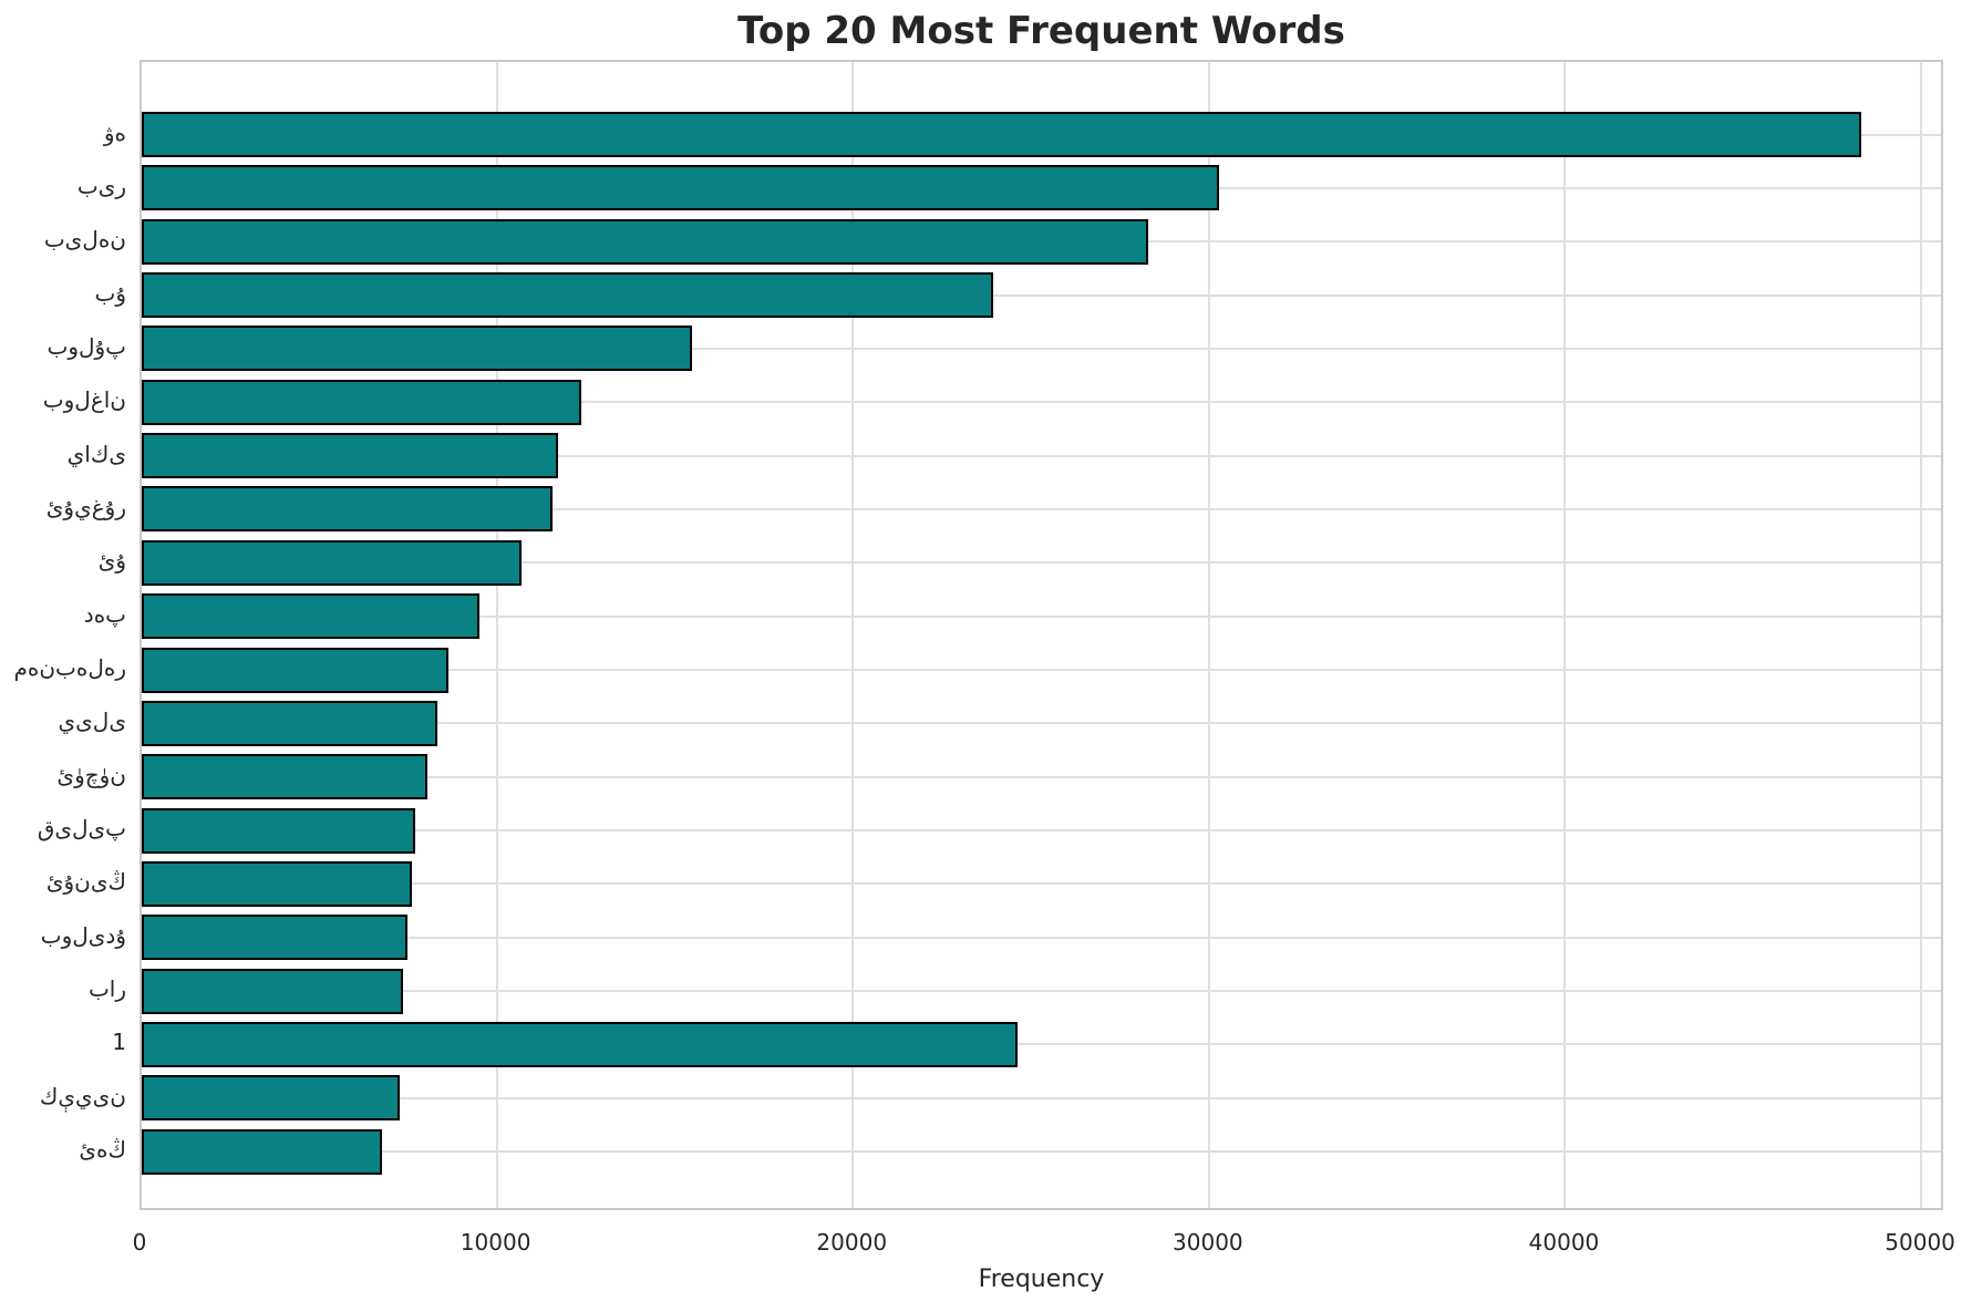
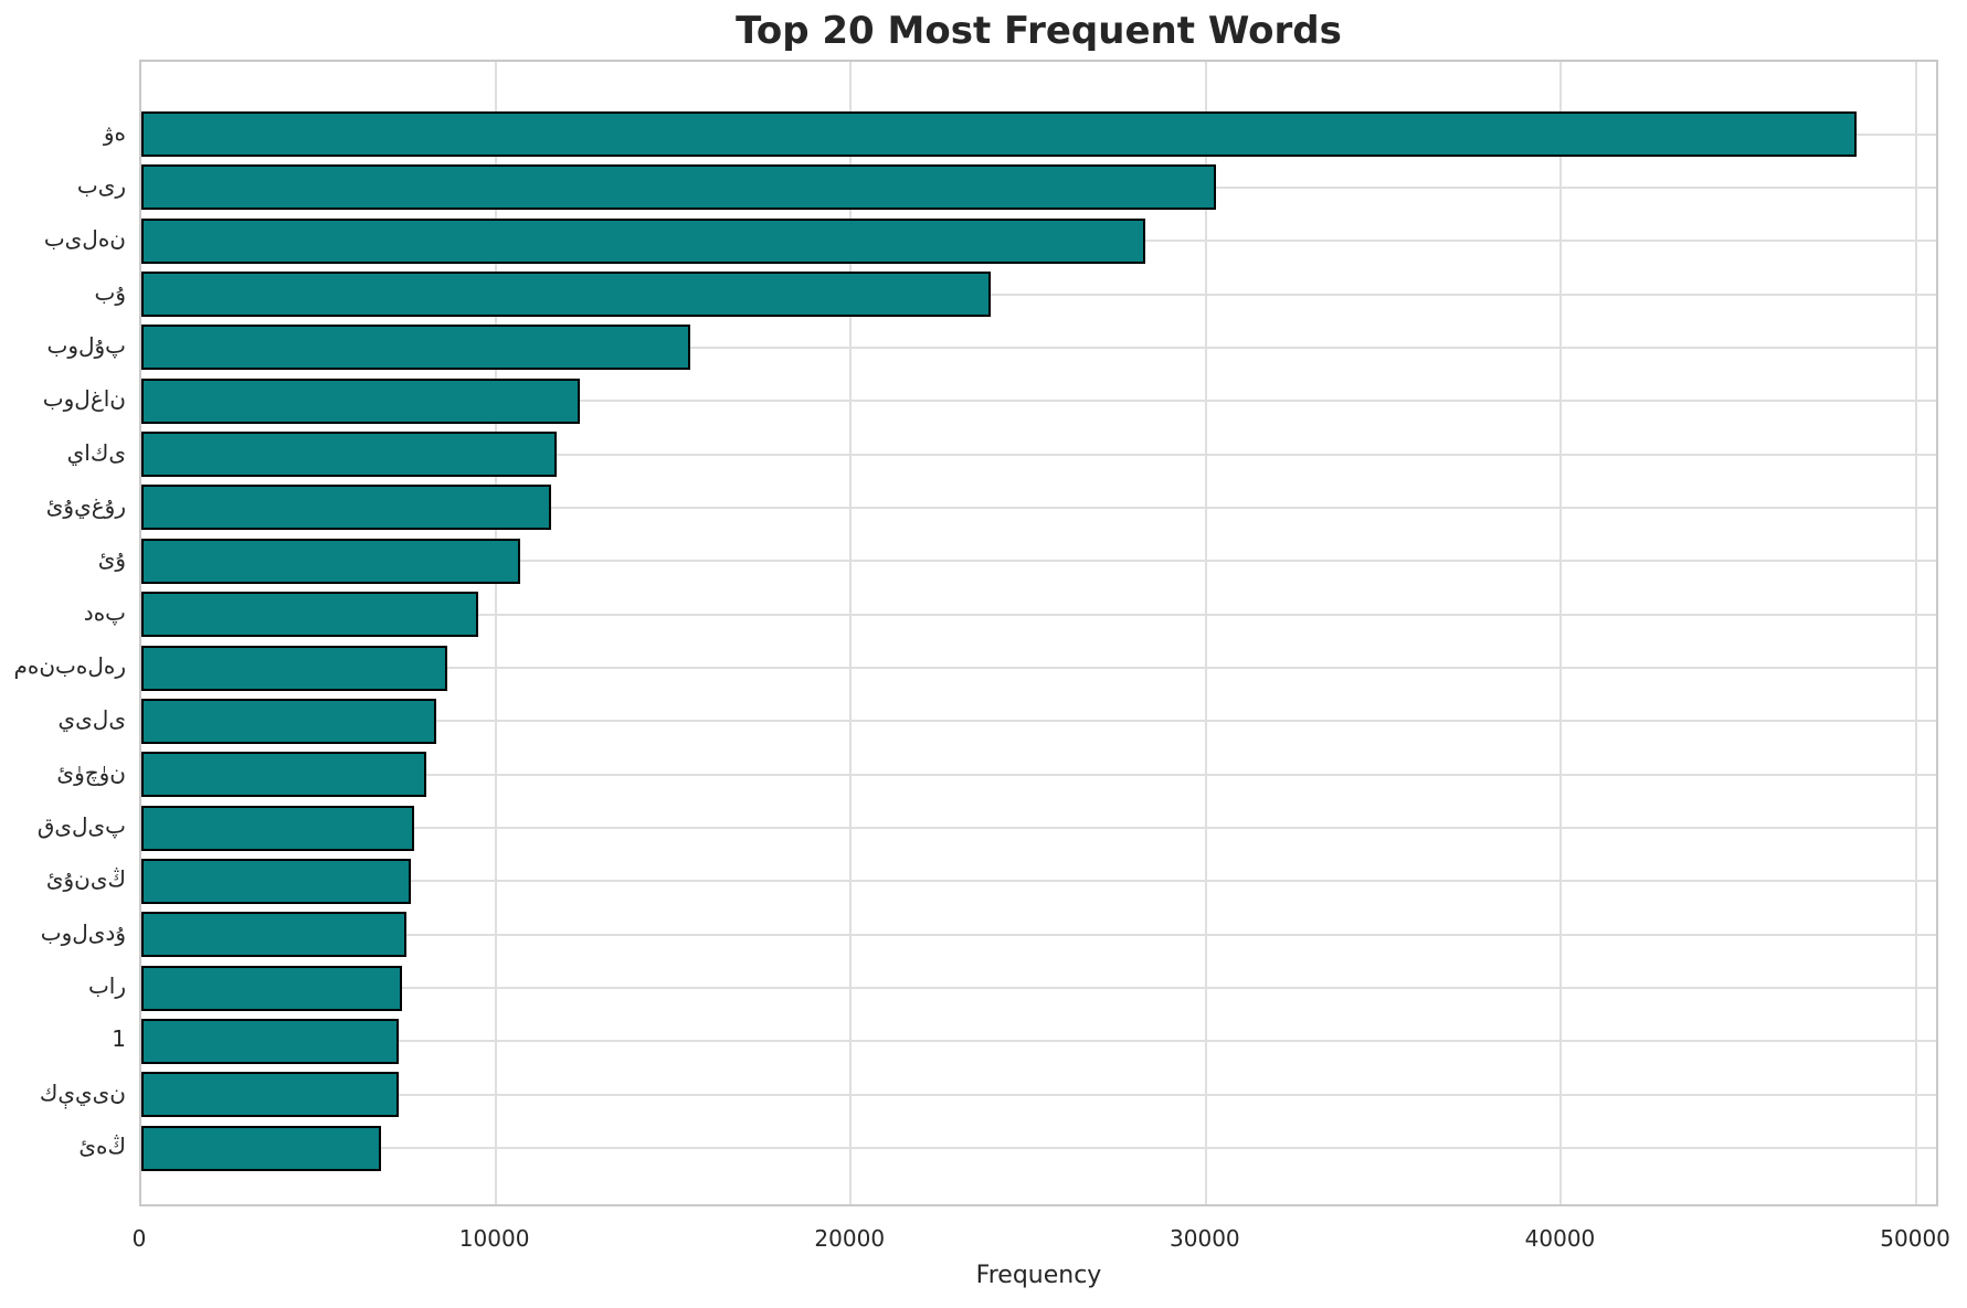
1: 24600 -> 7200
